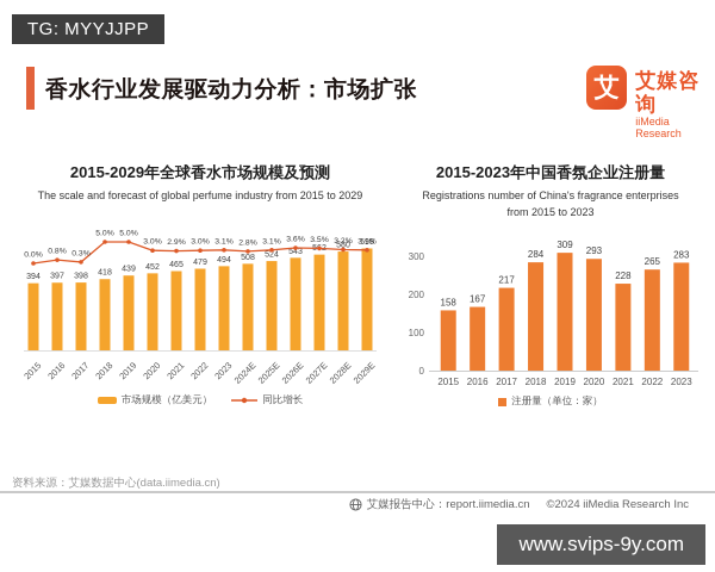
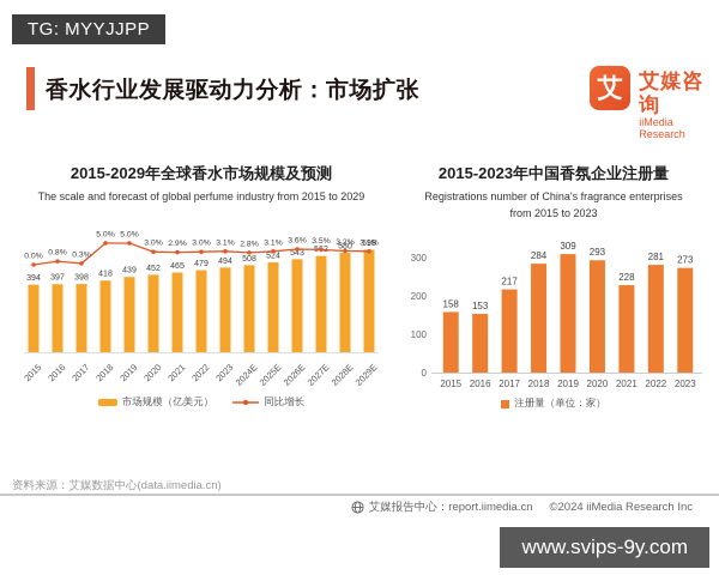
2015-2023年中国香氛企业注册量/2016: 167 -> 153
2015-2023年中国香氛企业注册量/2022: 265 -> 281
2015-2023年中国香氛企业注册量/2023: 283 -> 273
